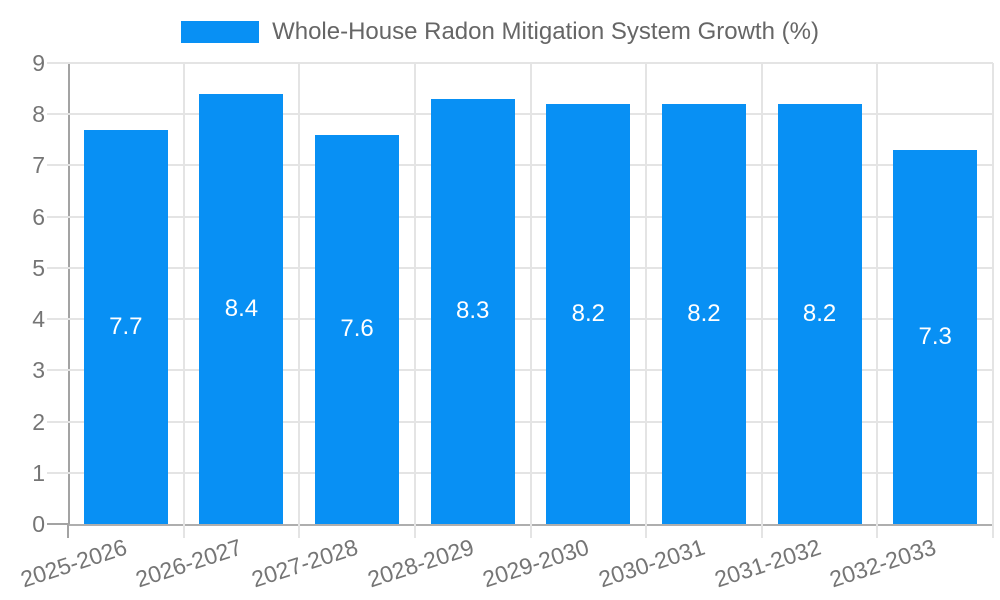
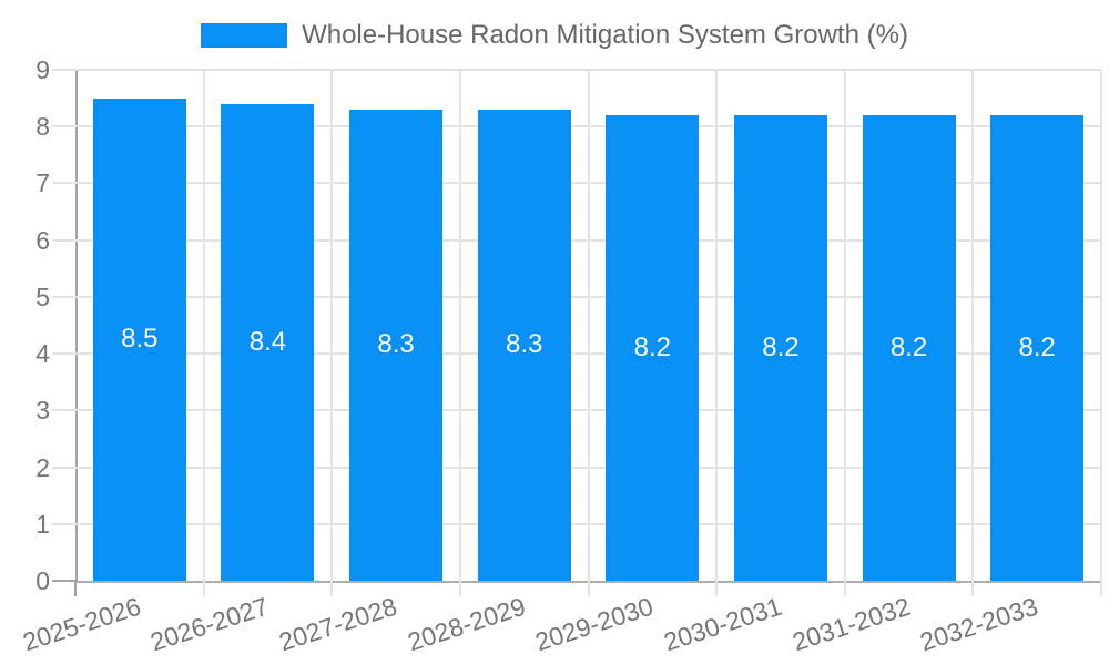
2025-2026: 7.7 -> 8.5
2027-2028: 7.6 -> 8.3
2032-2033: 7.3 -> 8.2
